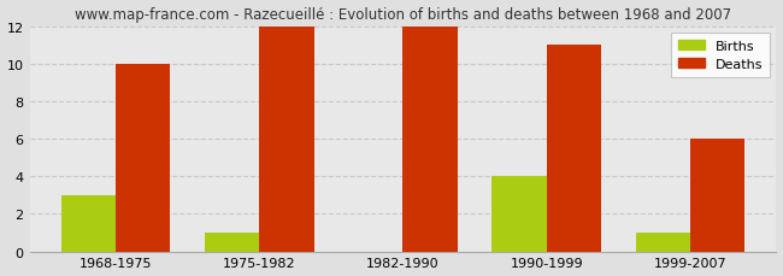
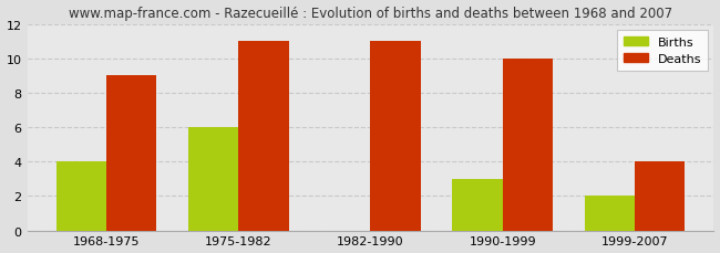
Births/1968-1975: 3 -> 4
Deaths/1968-1975: 10 -> 9
Births/1975-1982: 1 -> 6
Deaths/1975-1982: 12 -> 11
Deaths/1982-1990: 12 -> 11
Births/1990-1999: 4 -> 3
Deaths/1990-1999: 11 -> 10
Births/1999-2007: 1 -> 2
Deaths/1999-2007: 6 -> 4
